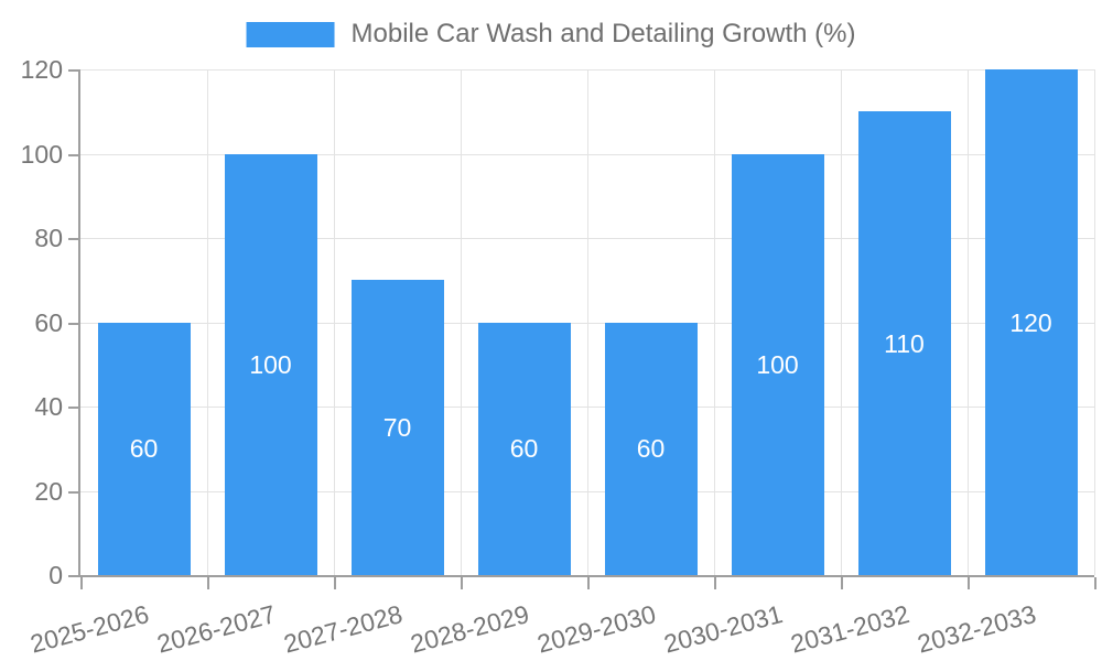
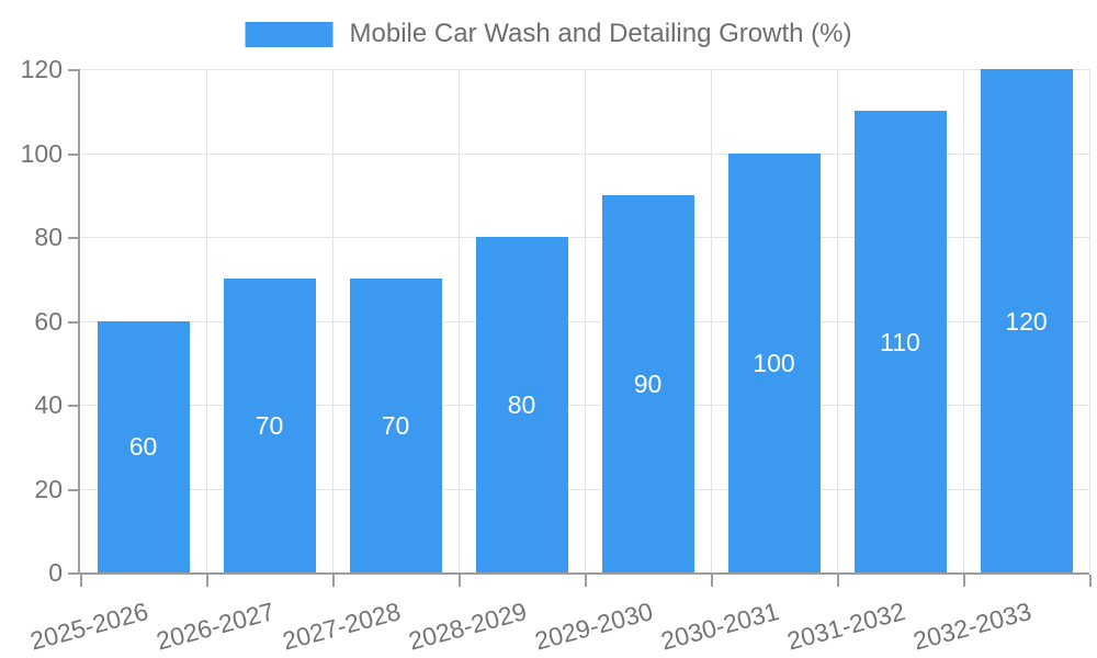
2026-2027: 100 -> 70
2028-2029: 60 -> 80
2029-2030: 60 -> 90
